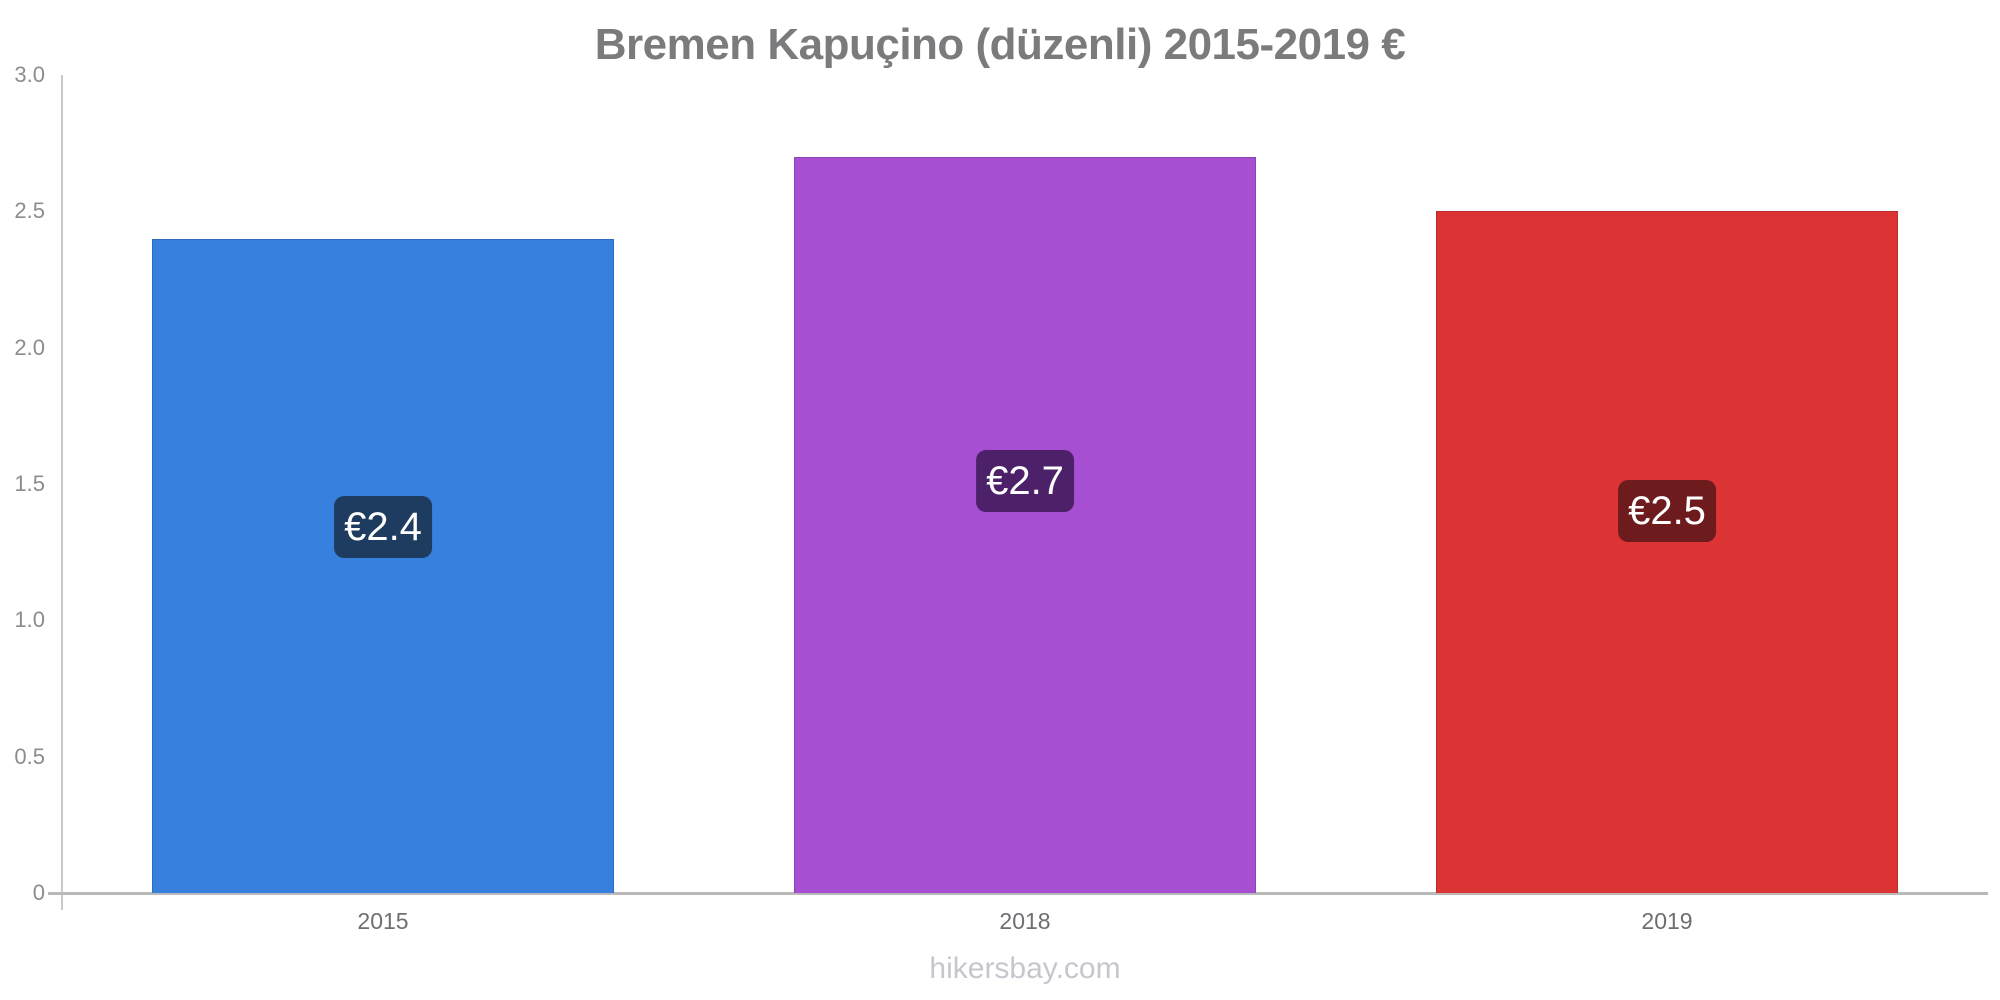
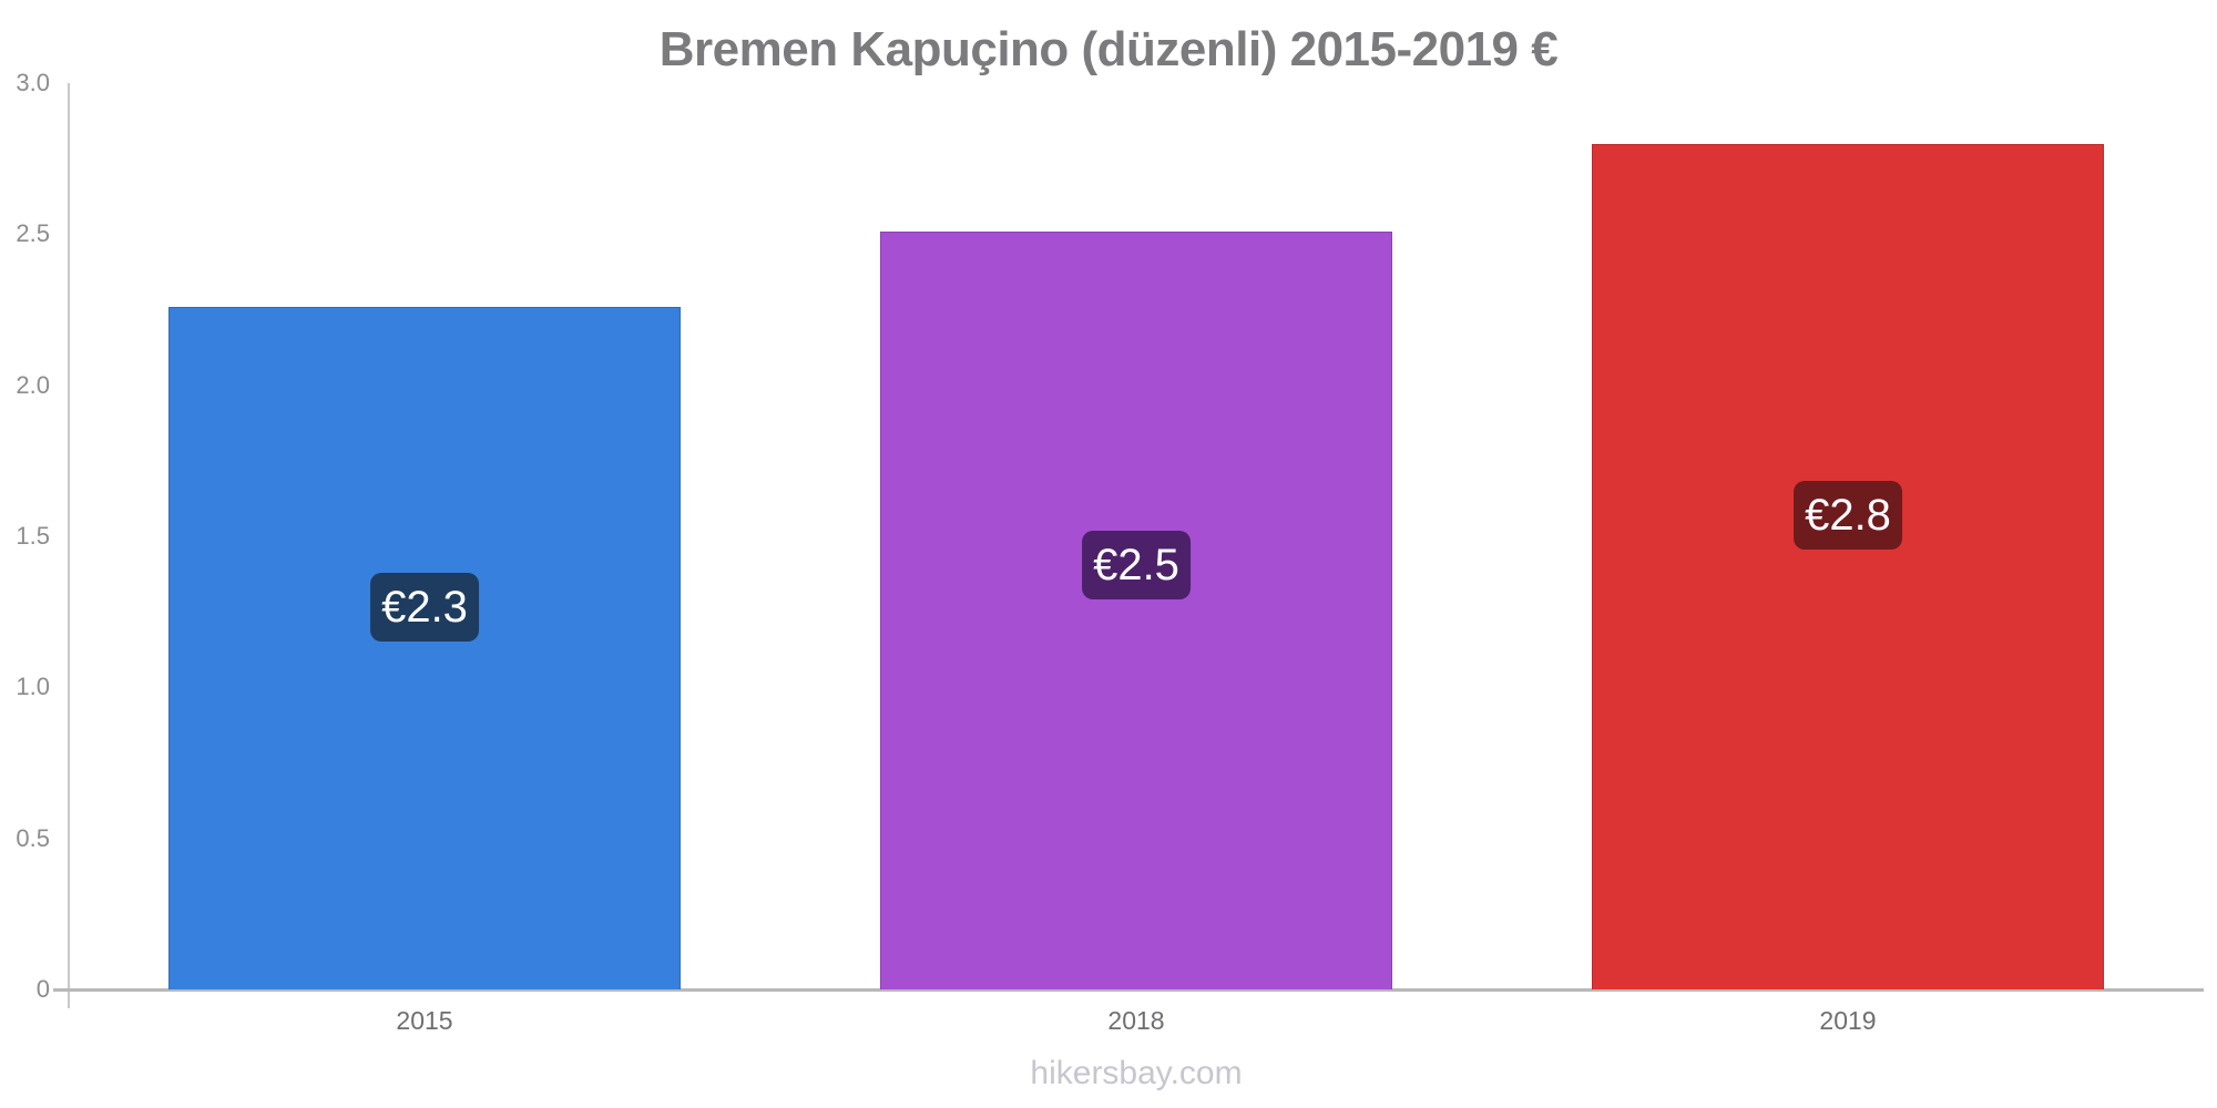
2015: €2.4 -> €2.3
2018: €2.7 -> €2.5
2019: €2.5 -> €2.8
